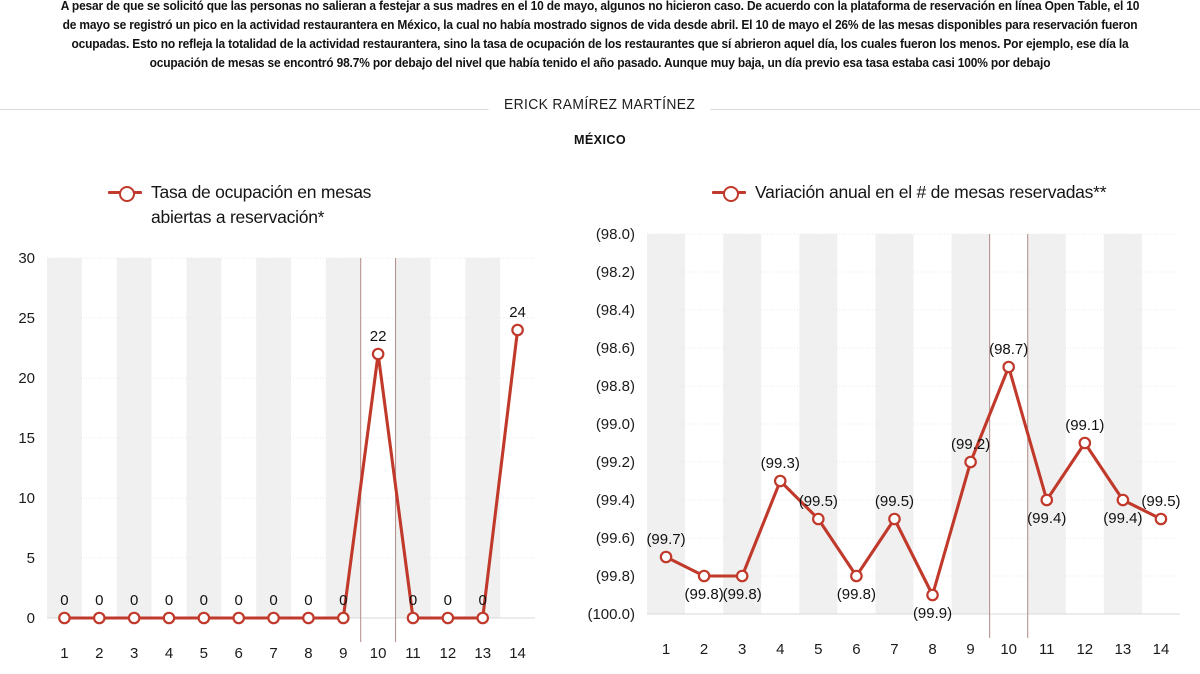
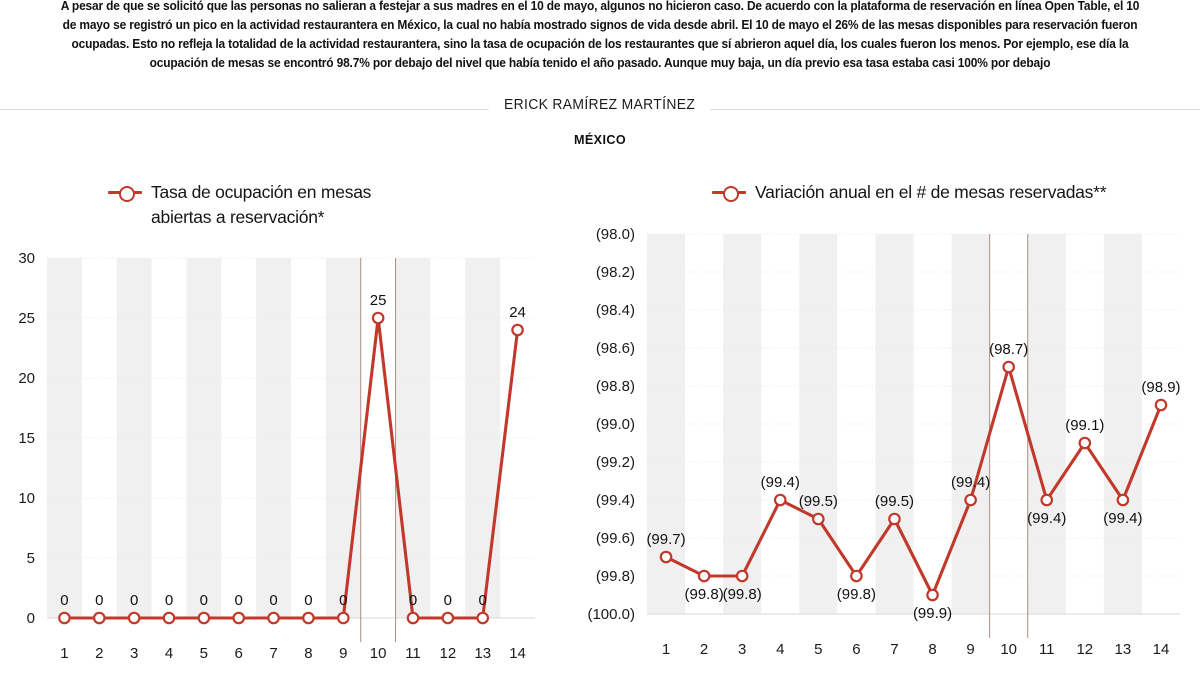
Tasa de ocupación en mesas abiertas a reservación*/10: 22 -> 25
Variación anual en el # de mesas reservadas**/4: 99.3 -> 99.4
Variación anual en el # de mesas reservadas**/9: 99.2 -> 99.4
Variación anual en el # de mesas reservadas**/14: 99.5 -> 98.9
